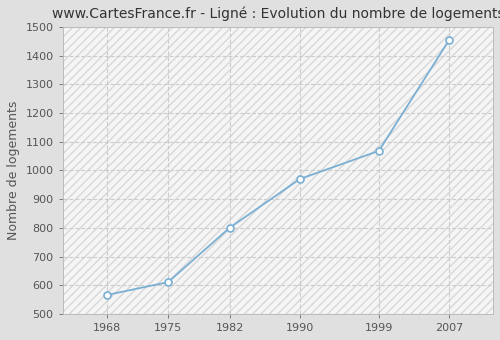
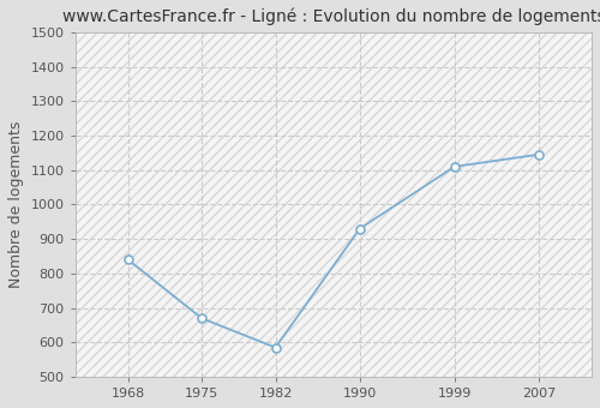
1968: 566 -> 840
1975: 611 -> 670
1982: 800 -> 585
1990: 970 -> 930
1999: 1068 -> 1110
2007: 1454 -> 1145
